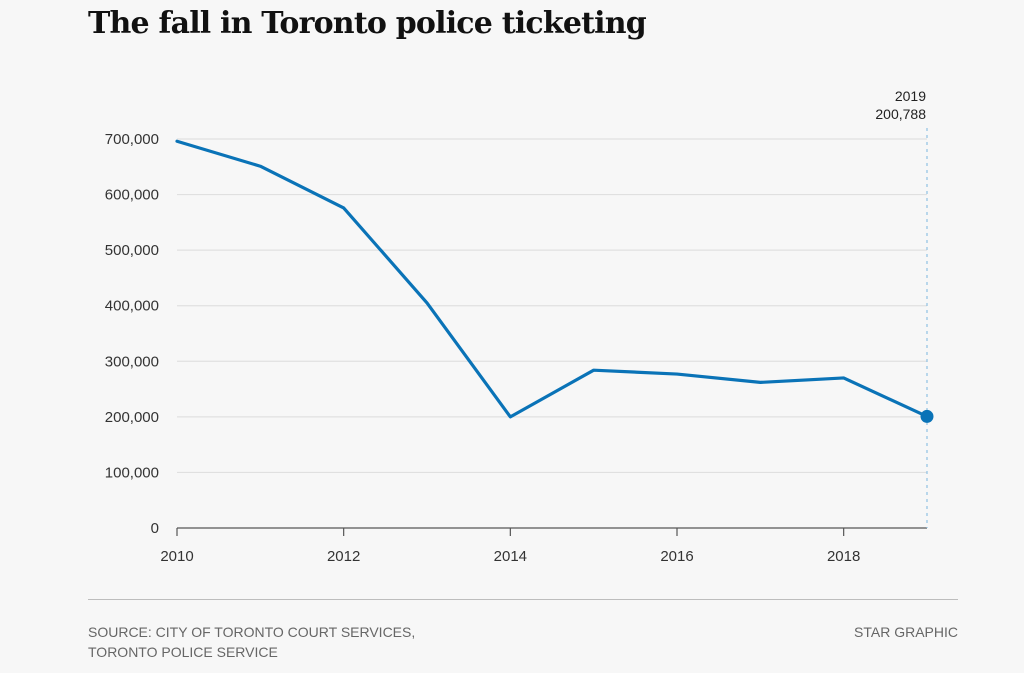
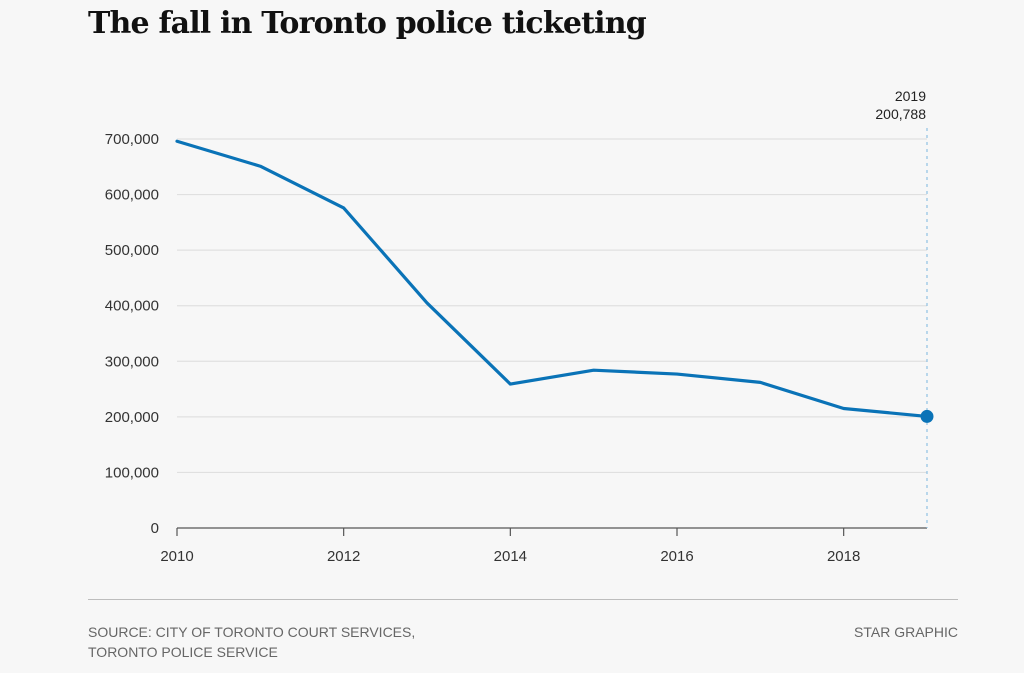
2014: 200000 -> 260000
2018: 270000 -> 220000
